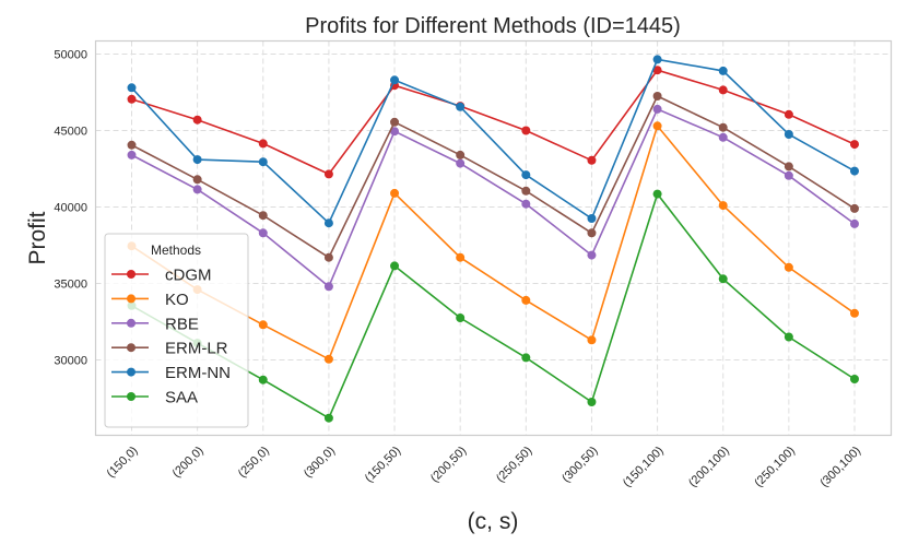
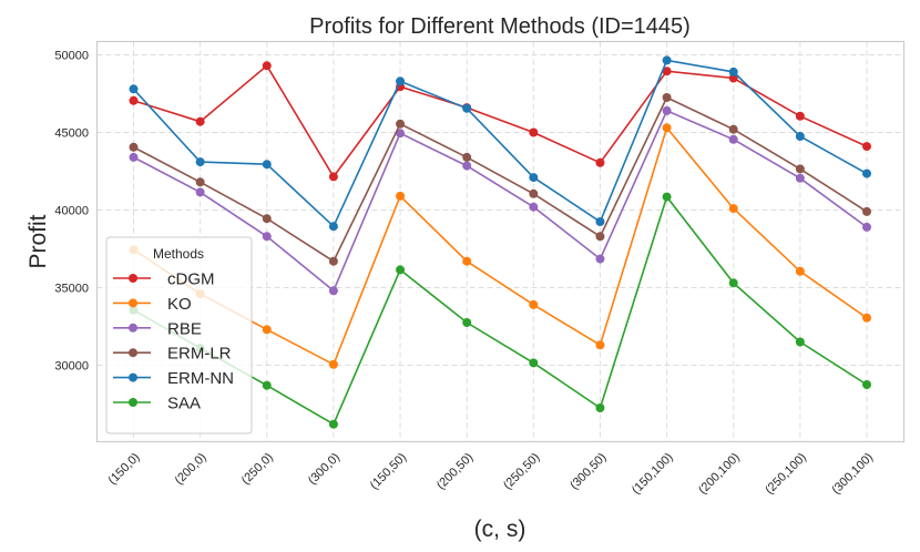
cDGM/(250,0): 44200 -> 49300
cDGM/(200,100): 47600 -> 48500
